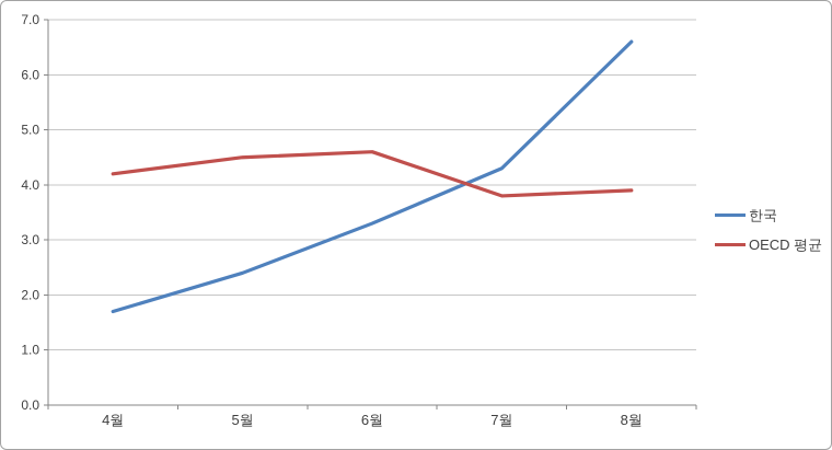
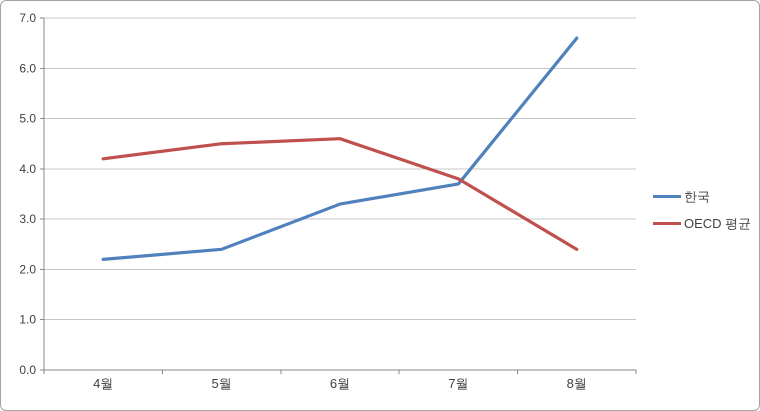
한국/4월: 1.7 -> 2.2
한국/7월: 4.3 -> 3.7
OECD 평균/8월: 3.9 -> 2.4
